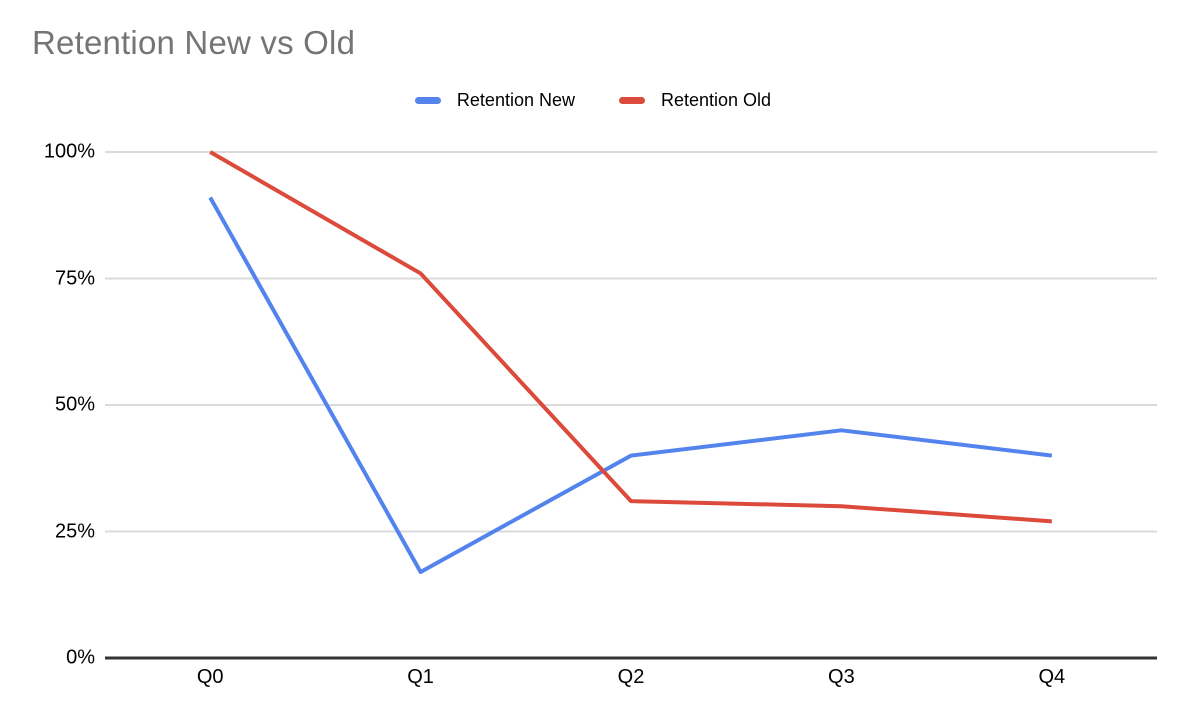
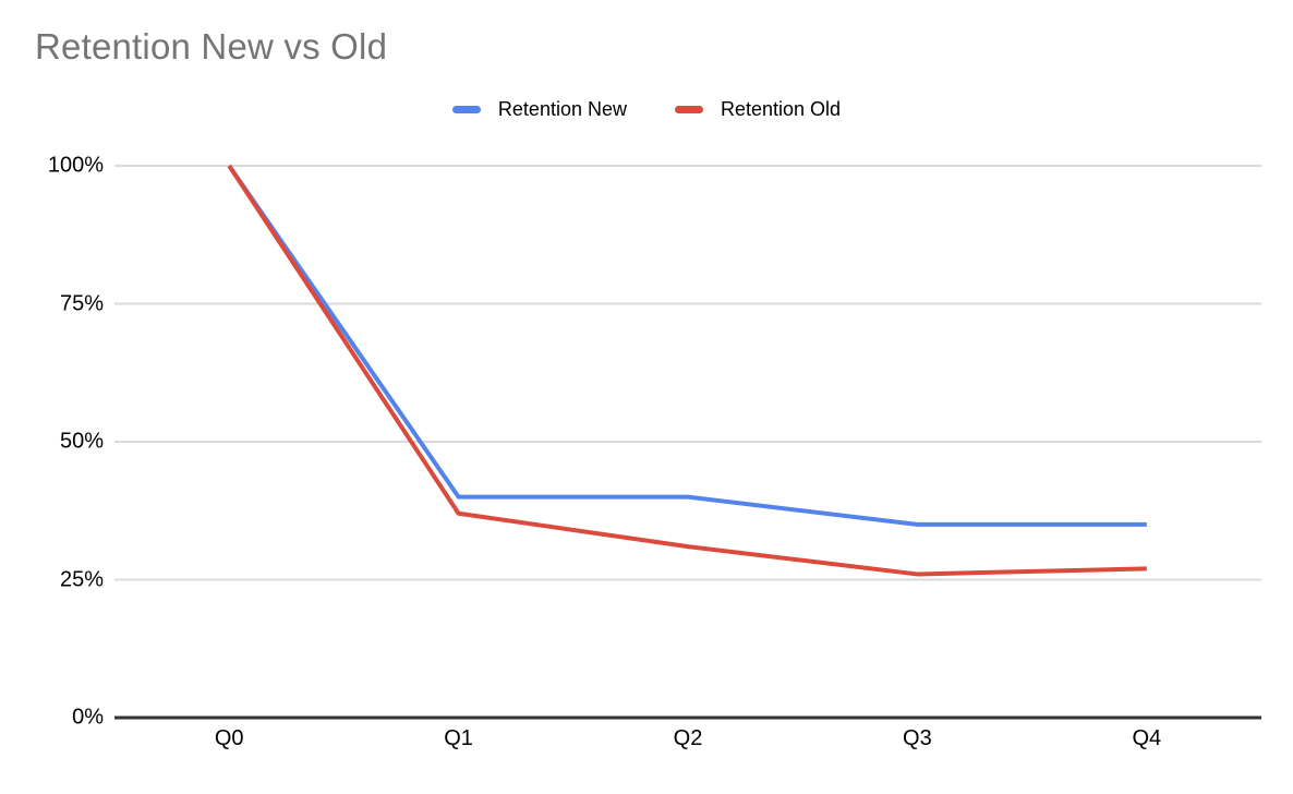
Retention New/Q0: 91% -> 100%
Retention New/Q1: 17% -> 40%
Retention Old/Q1: 76% -> 37%
Retention New/Q3: 45% -> 35%
Retention Old/Q3: 30% -> 26%
Retention New/Q4: 40% -> 35%
